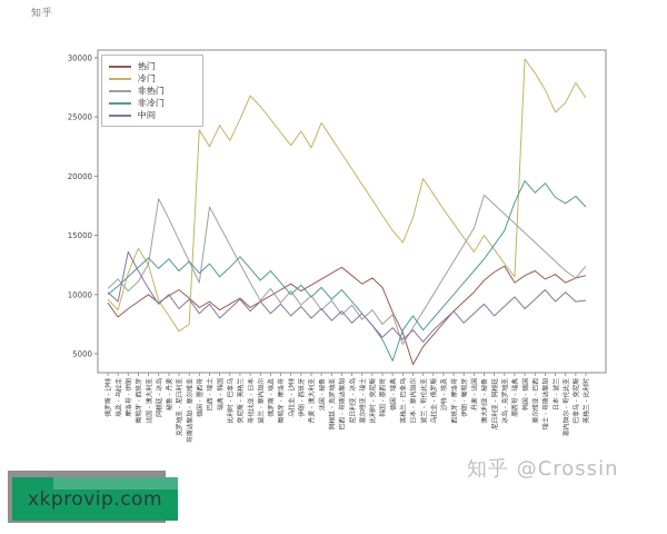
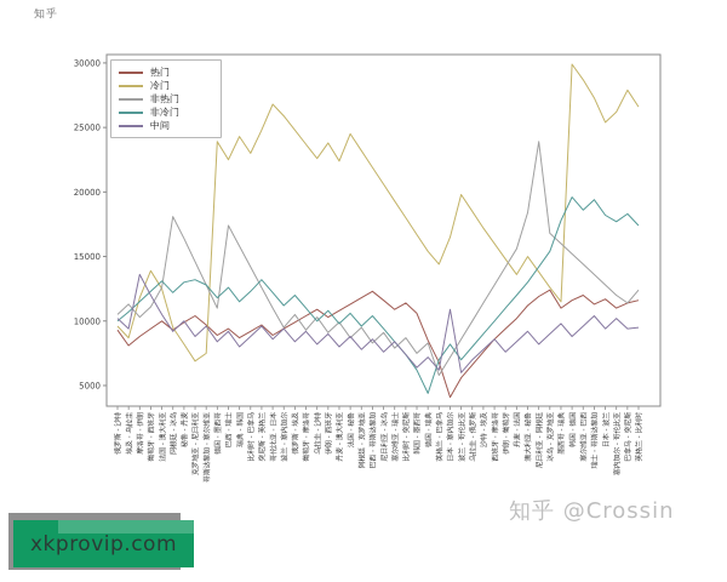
非冷门/克罗地亚 - 尼日利亚: 12000 -> 13200
中间/日本 - 塞内加尔: 7000 -> 10900
非热门/尼日利亚 - 阿根廷: 17600 -> 23900
